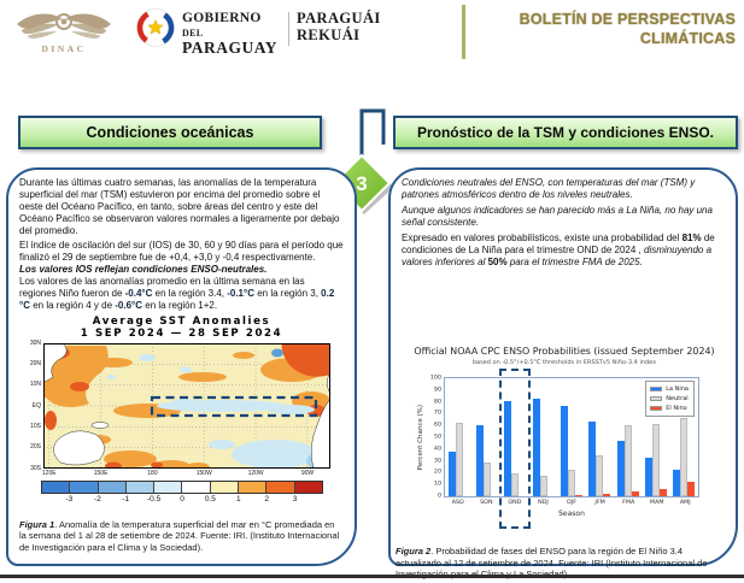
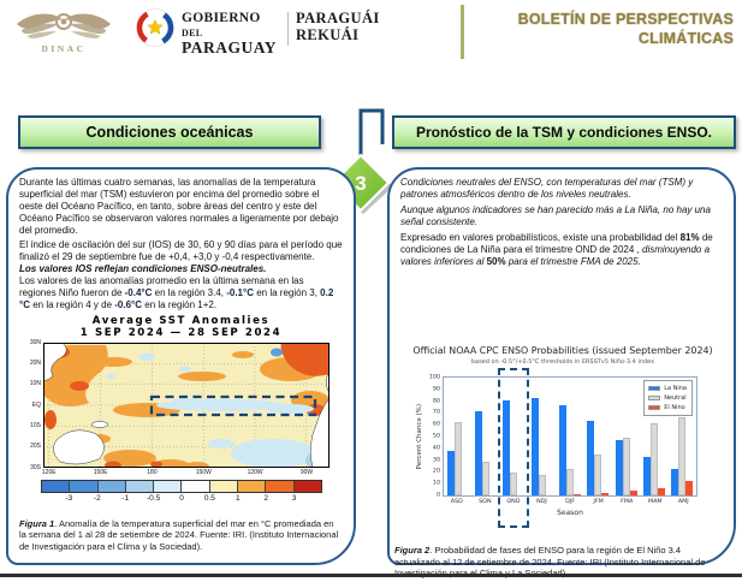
La Nina/SON: 60 -> 70
Neutral/FMA: 60 -> 50
